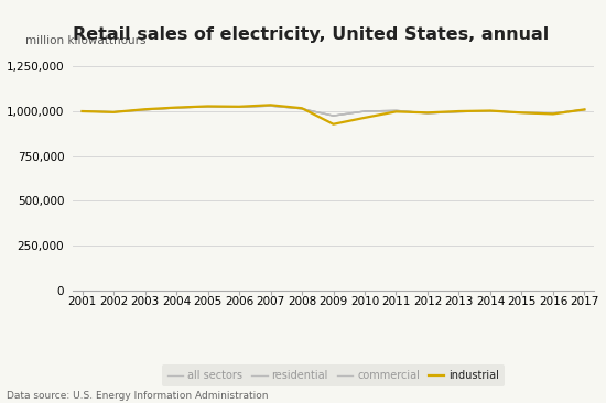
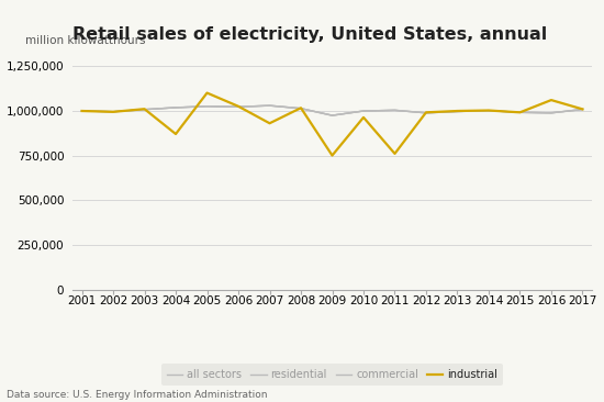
industrial/2004: 1,020,000 -> 870,000
industrial/2005: 1,030,000 -> 1,100,000
industrial/2007: 1,030,000 -> 930,000
industrial/2009: 930,000 -> 750,000
industrial/2011: 1,000,000 -> 760,000
industrial/2016: 980,000 -> 1,060,000
